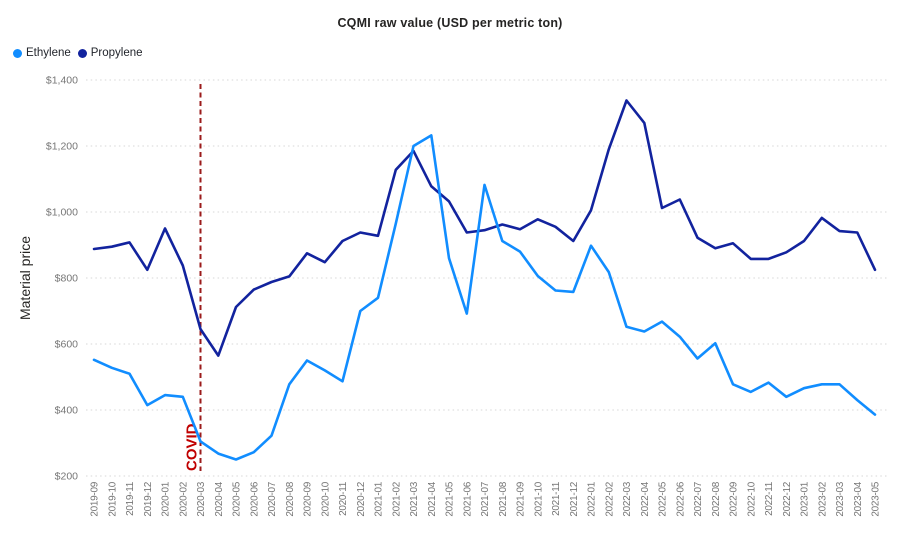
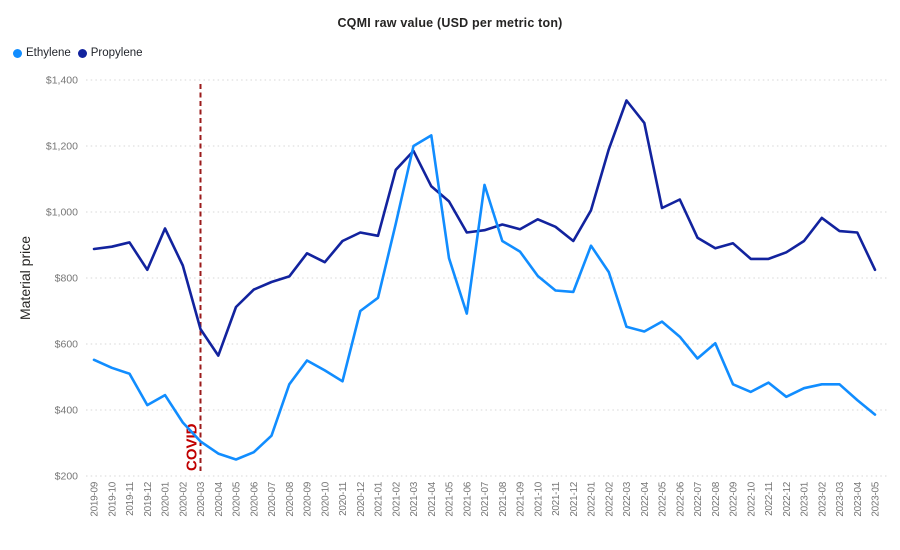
Ethylene/2020-02: $440 -> $360
